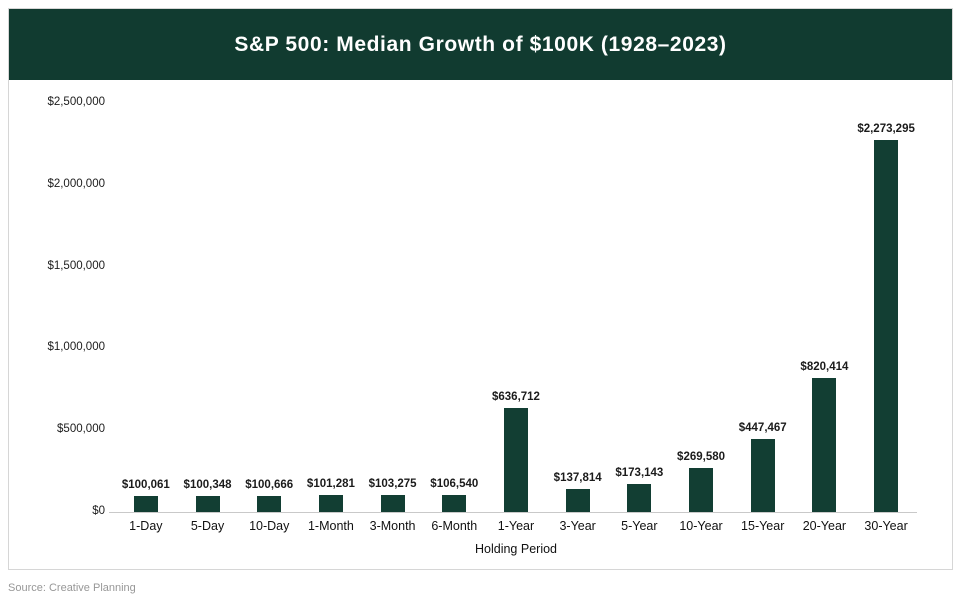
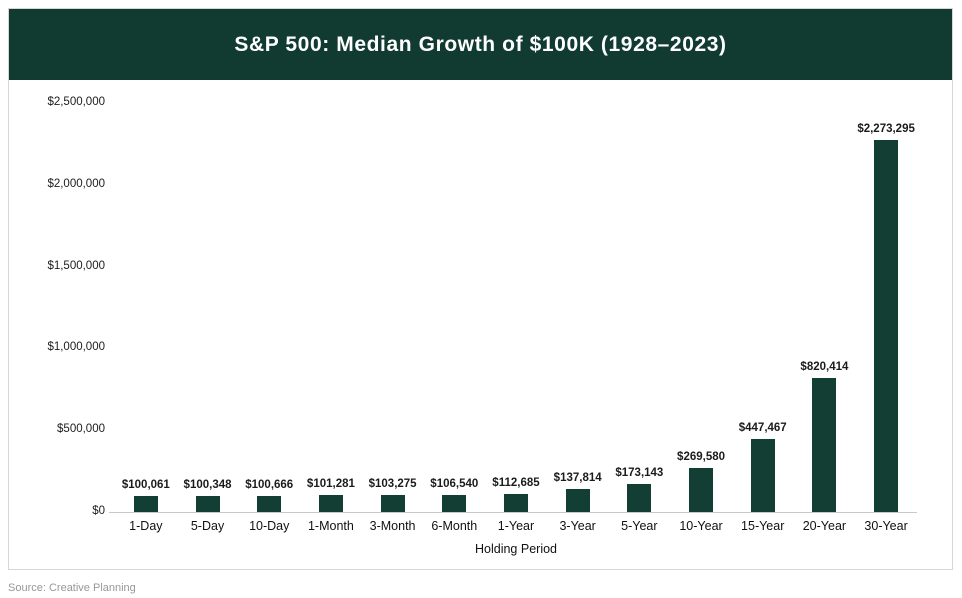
1-Year: $636,712 -> $112,685
